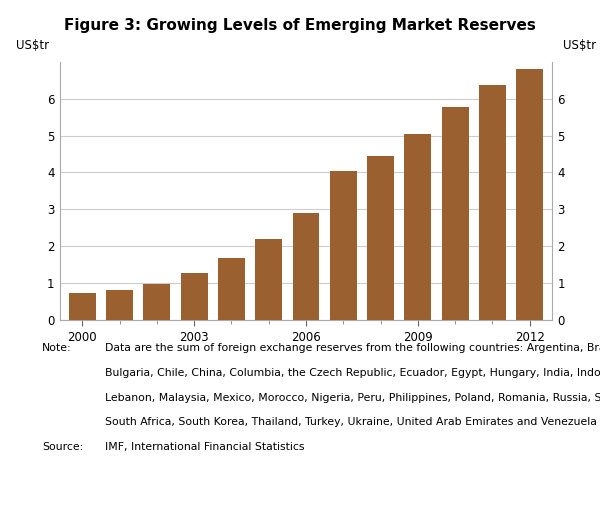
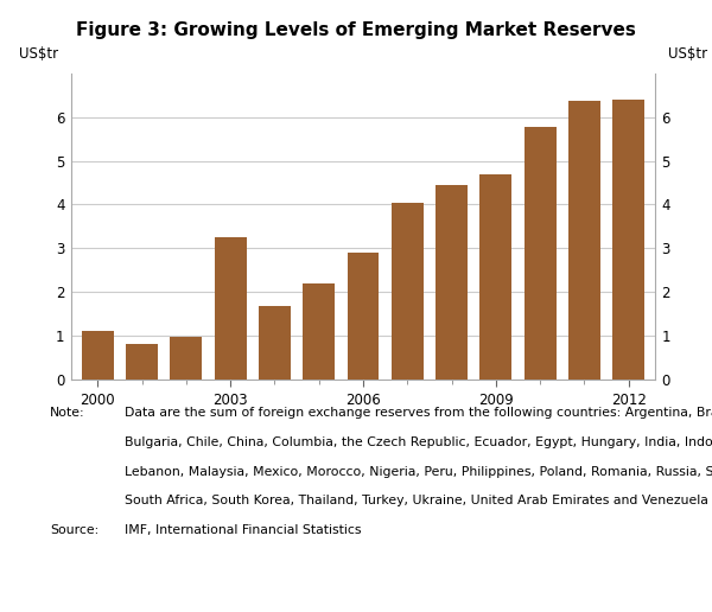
2000: 0.72 -> 1.10
2003: 1.27 -> 3.25
2009: 5.05 -> 4.70
2012: 6.80 -> 6.40
